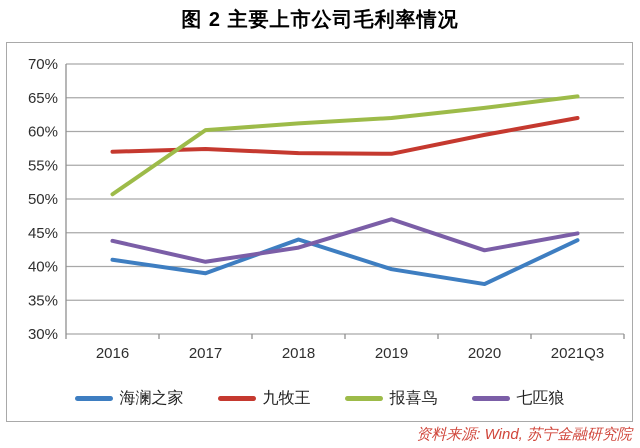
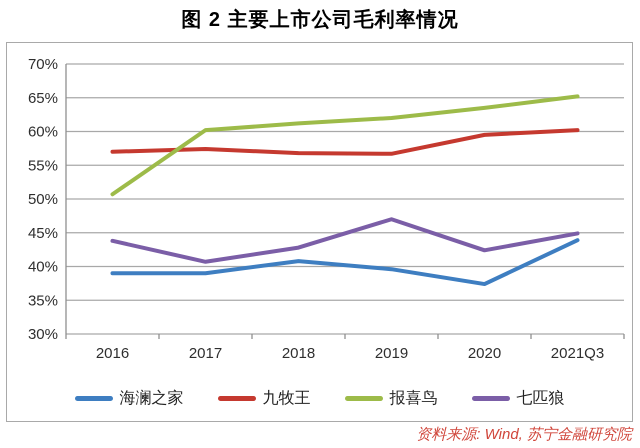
海澜之家/2016: 41% -> 39%
海澜之家/2018: 44% -> 41%
九牧王/2021Q3: 62% -> 60%
